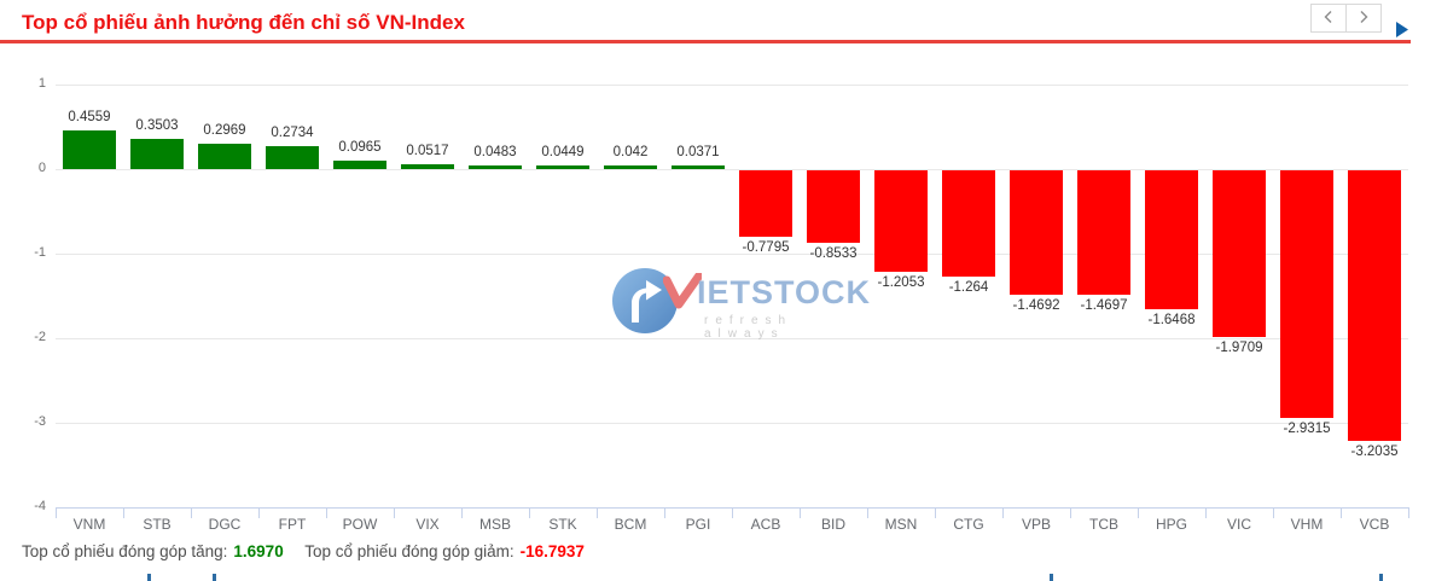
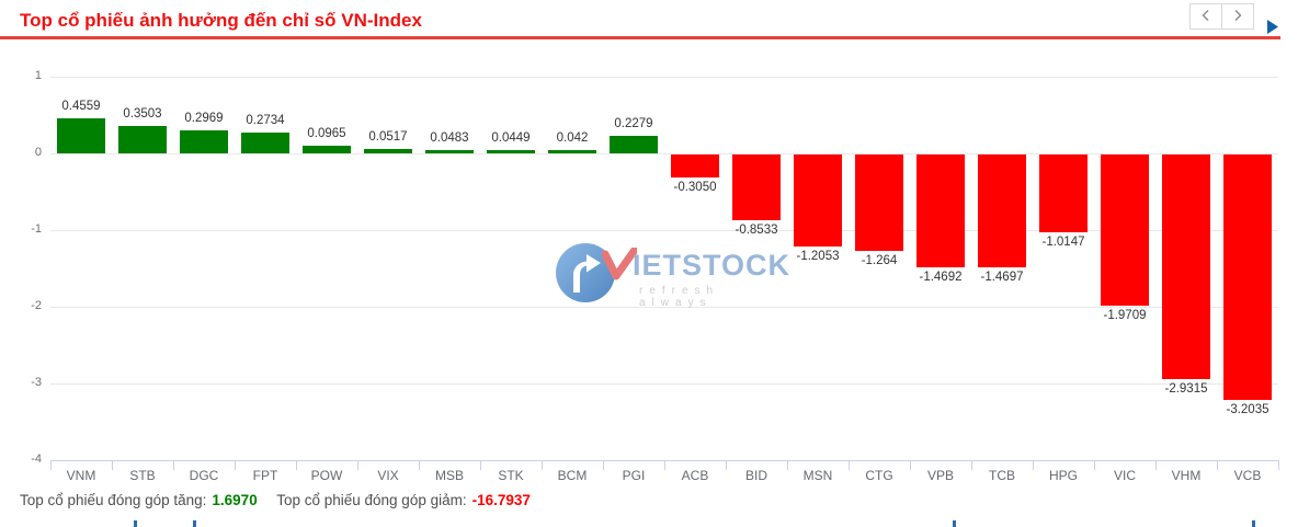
PGI: 0.0371 -> 0.2279
ACB: -0.7795 -> -0.3050
HPG: -1.6468 -> -1.0147
